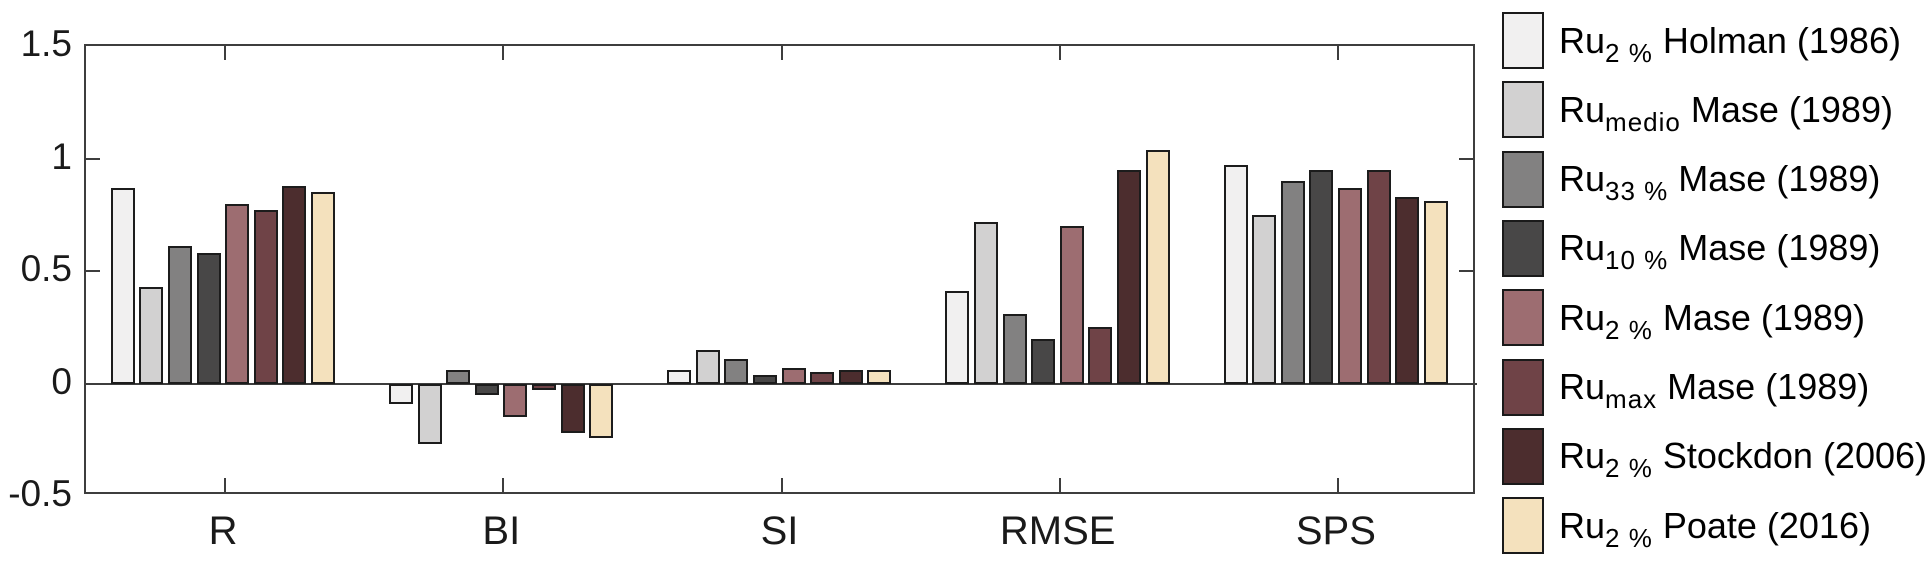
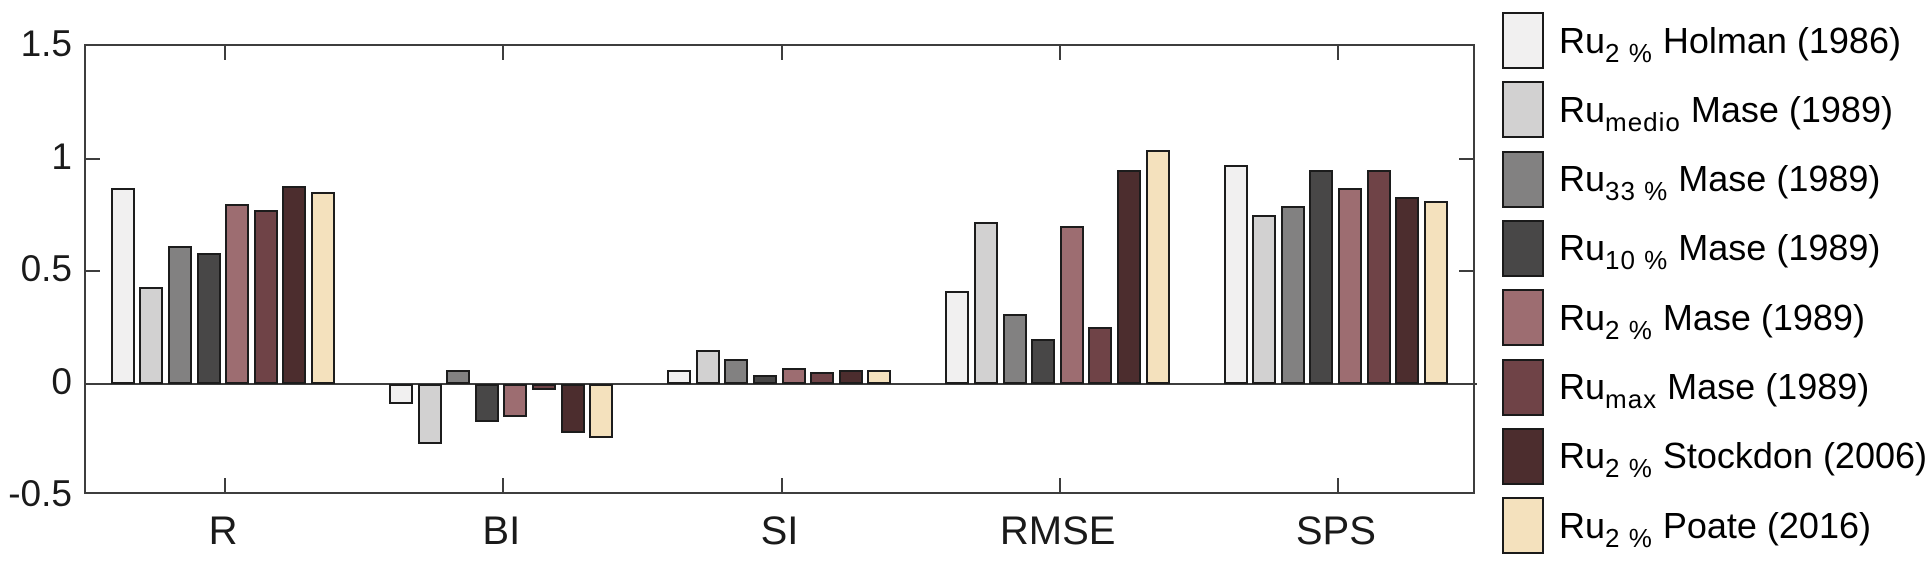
Ru10% Mase (1989)/BI: -0.05 -> -0.17
Ru33% Mase (1989)/SPS: 0.90 -> 0.79
